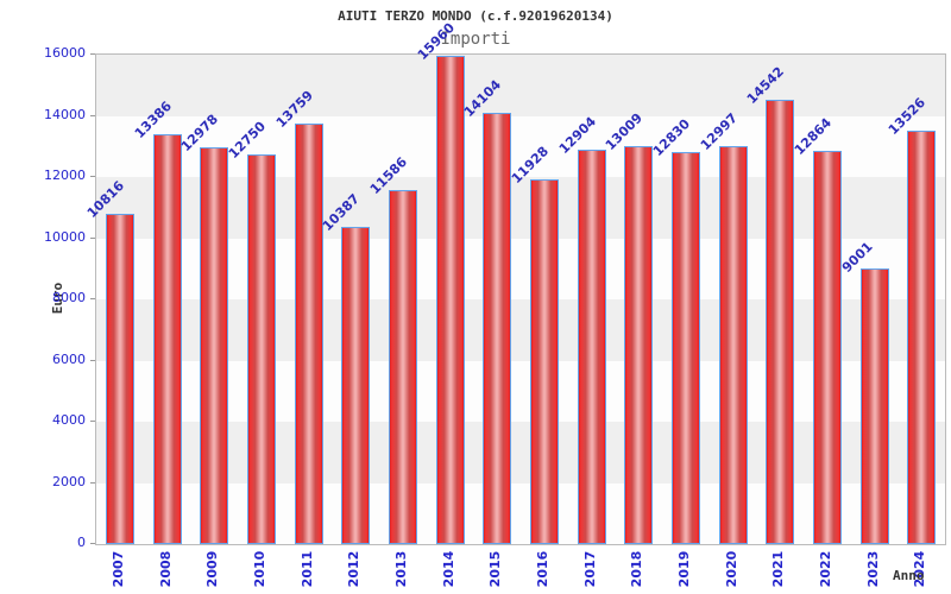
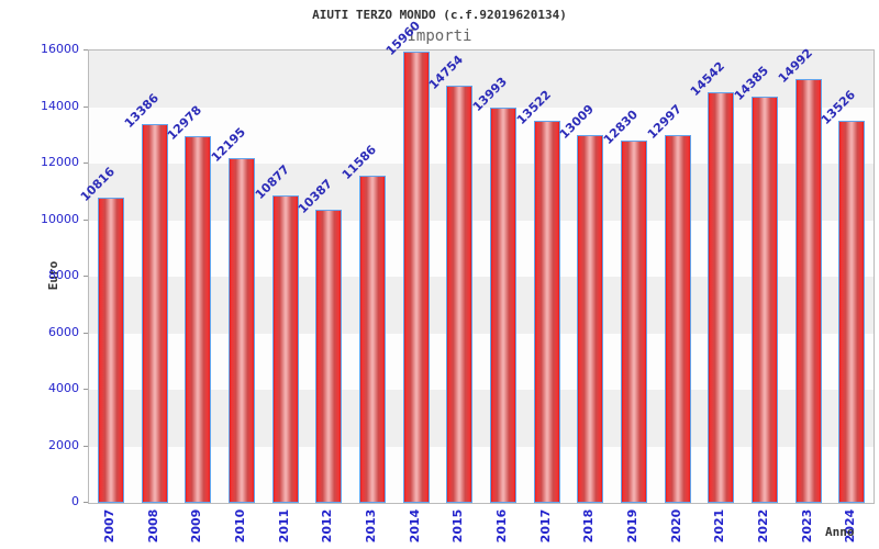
2010: 12750 -> 12195
2011: 13759 -> 10877
2015: 14104 -> 14754
2016: 11928 -> 13993
2017: 12904 -> 13522
2022: 12864 -> 14385
2023: 9001 -> 14992
